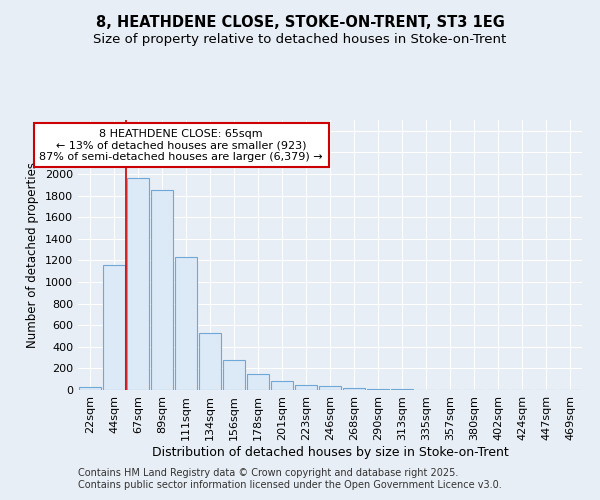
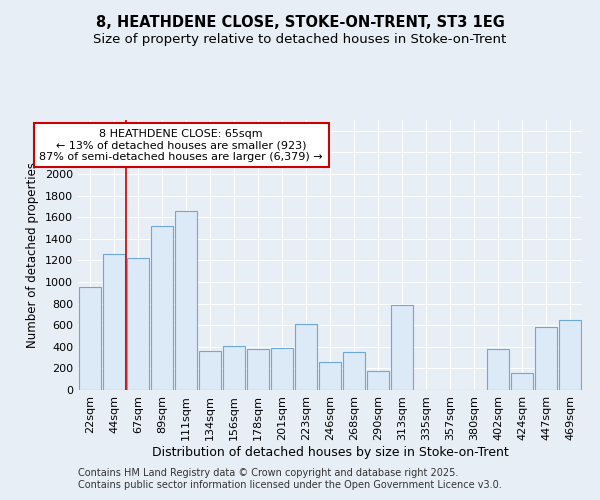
22sqm: 30 -> 950
44sqm: 1160 -> 1260
67sqm: 1960 -> 1220
89sqm: 1850 -> 1520
111sqm: 1230 -> 1660
134sqm: 520 -> 360
156sqm: 280 -> 410
178sqm: 150 -> 380
201sqm: 80 -> 390
223sqm: 50 -> 610
246sqm: 40 -> 260
268sqm: 20 -> 350
290sqm: 0 -> 180
313sqm: 0 -> 790
402sqm: 0 -> 380
424sqm: 0 -> 160
447sqm: 0 -> 580
469sqm: 0 -> 650
